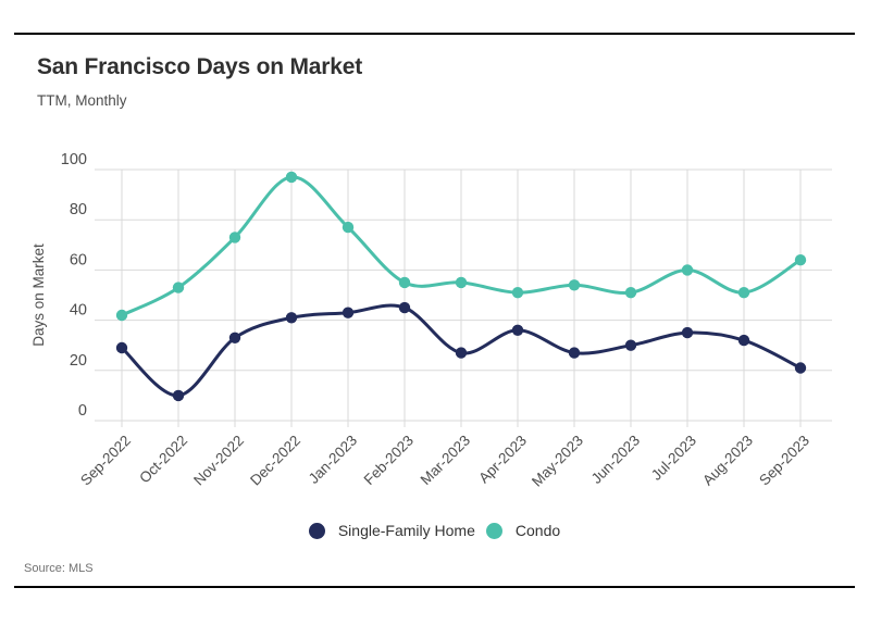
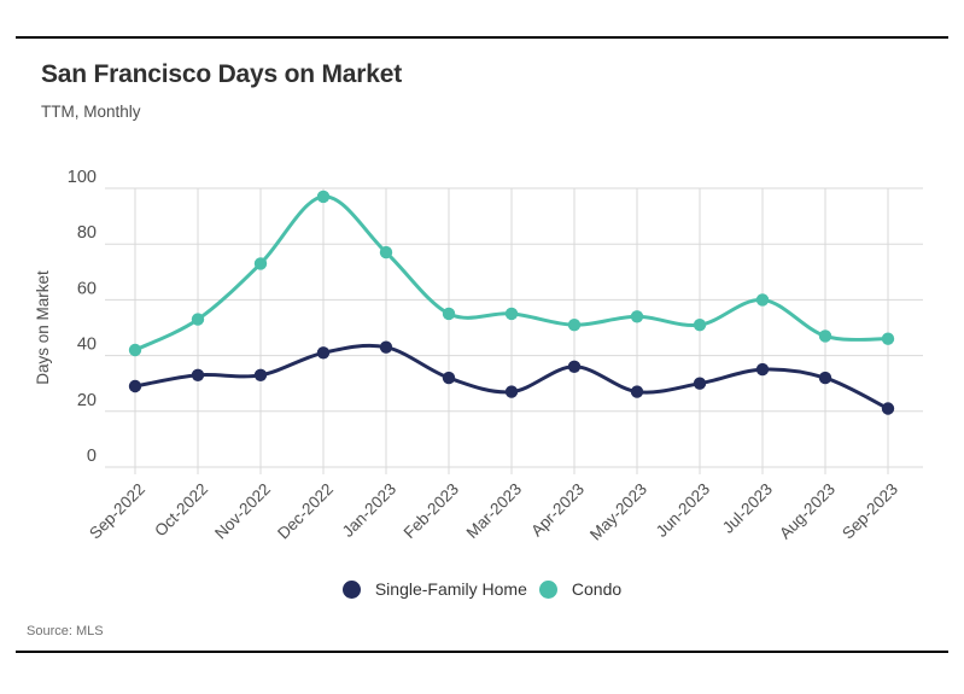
Single-Family Home/Oct-2022: 10 -> 33
Single-Family Home/Feb-2023: 45 -> 32
Condo/Aug-2023: 51 -> 47
Condo/Sep-2023: 64 -> 46
